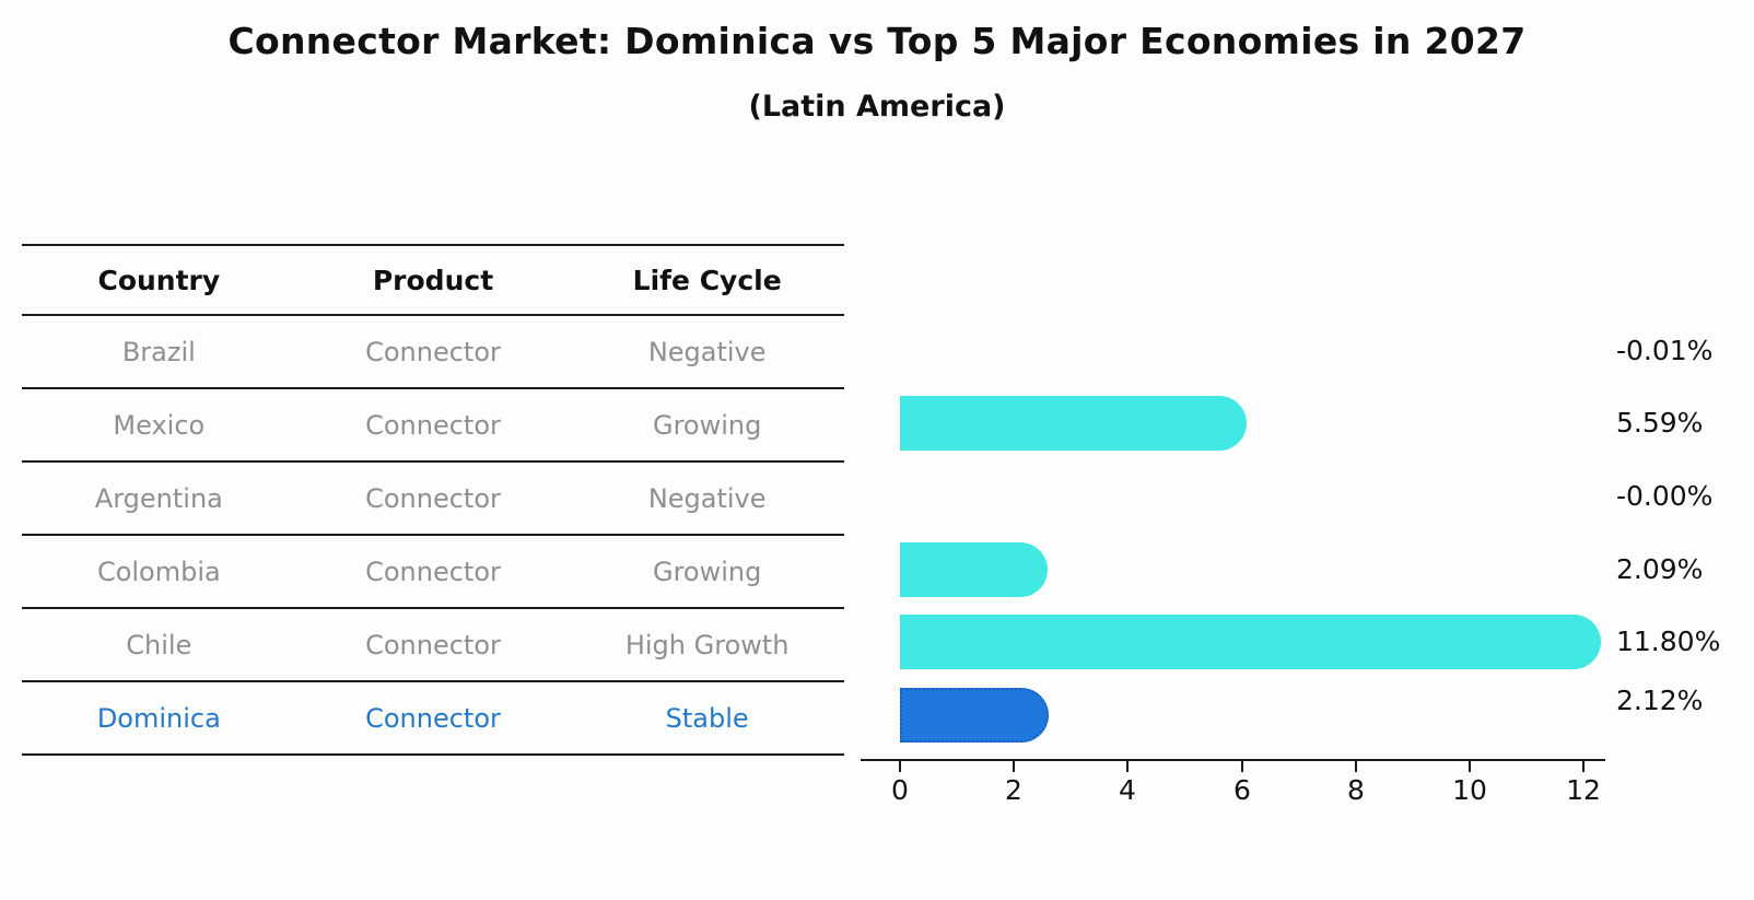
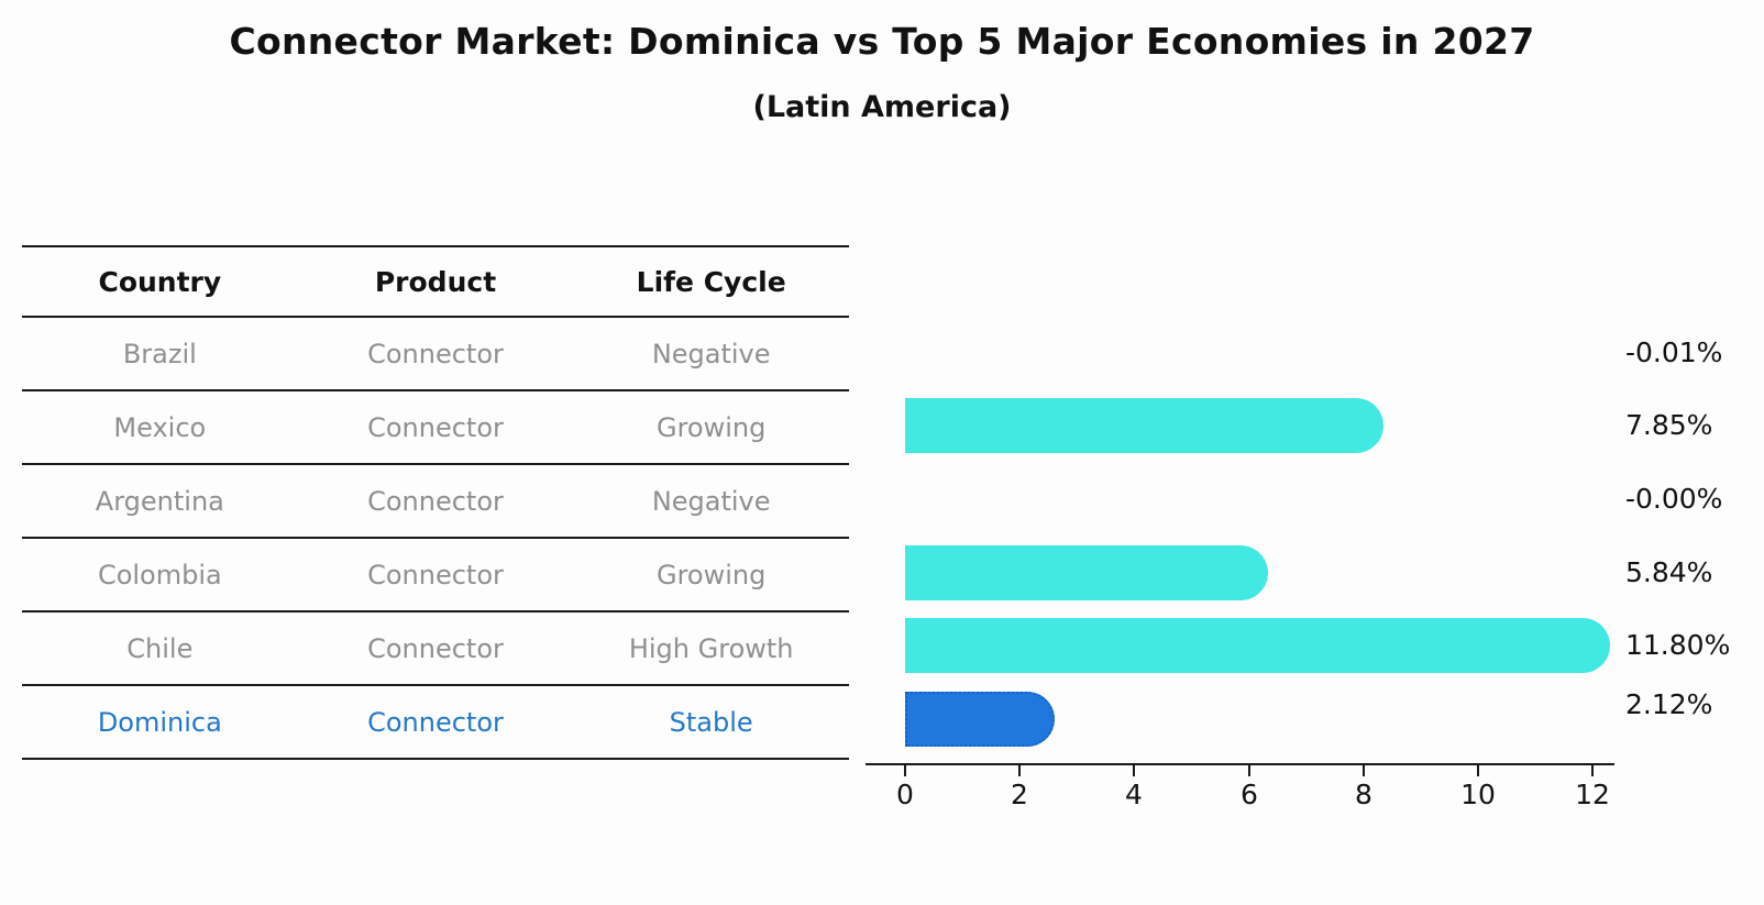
Mexico: 5.59% -> 7.85%
Colombia: 2.09% -> 5.84%
